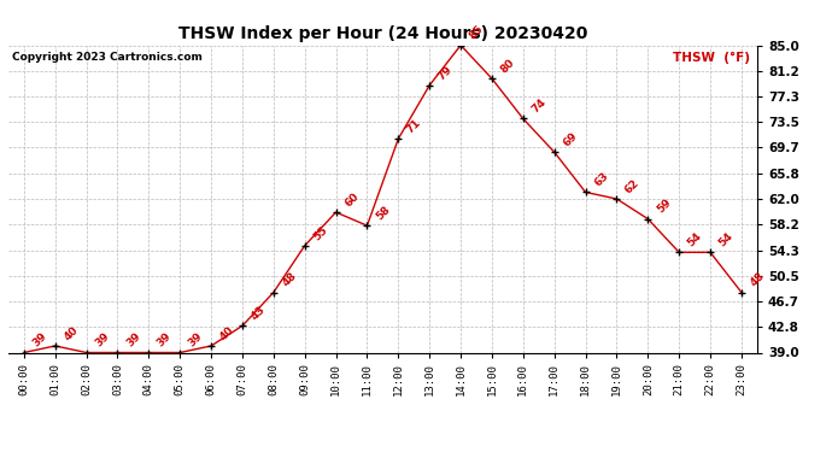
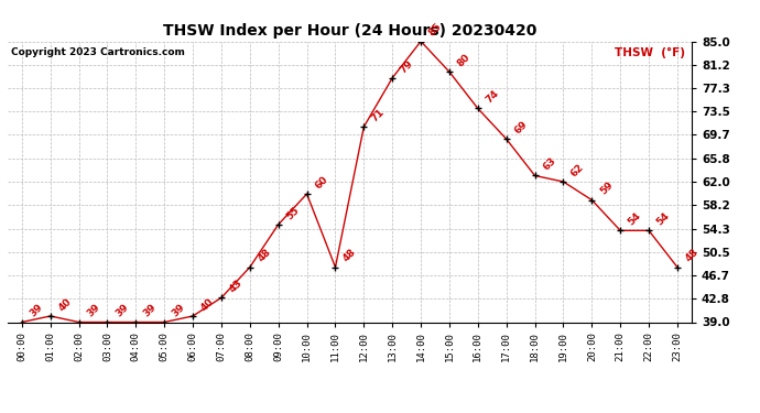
11:00: 58 -> 48
